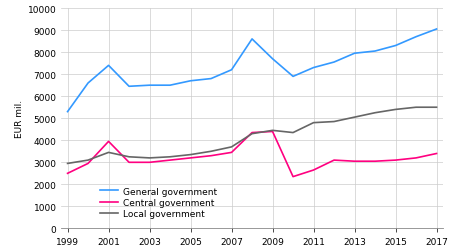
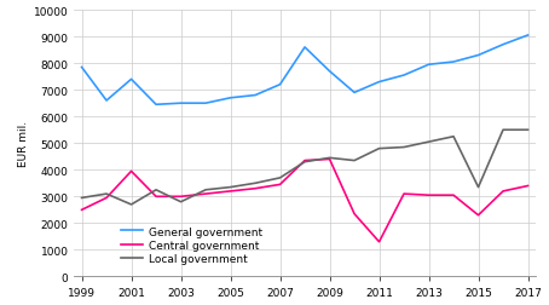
General government/1999: 5300 -> 7850
Local government/2001: 3450 -> 2700
Local government/2003: 3200 -> 2800
Central government/2011: 2650 -> 1300
Central government/2015: 3100 -> 2300
Local government/2015: 5400 -> 3350
